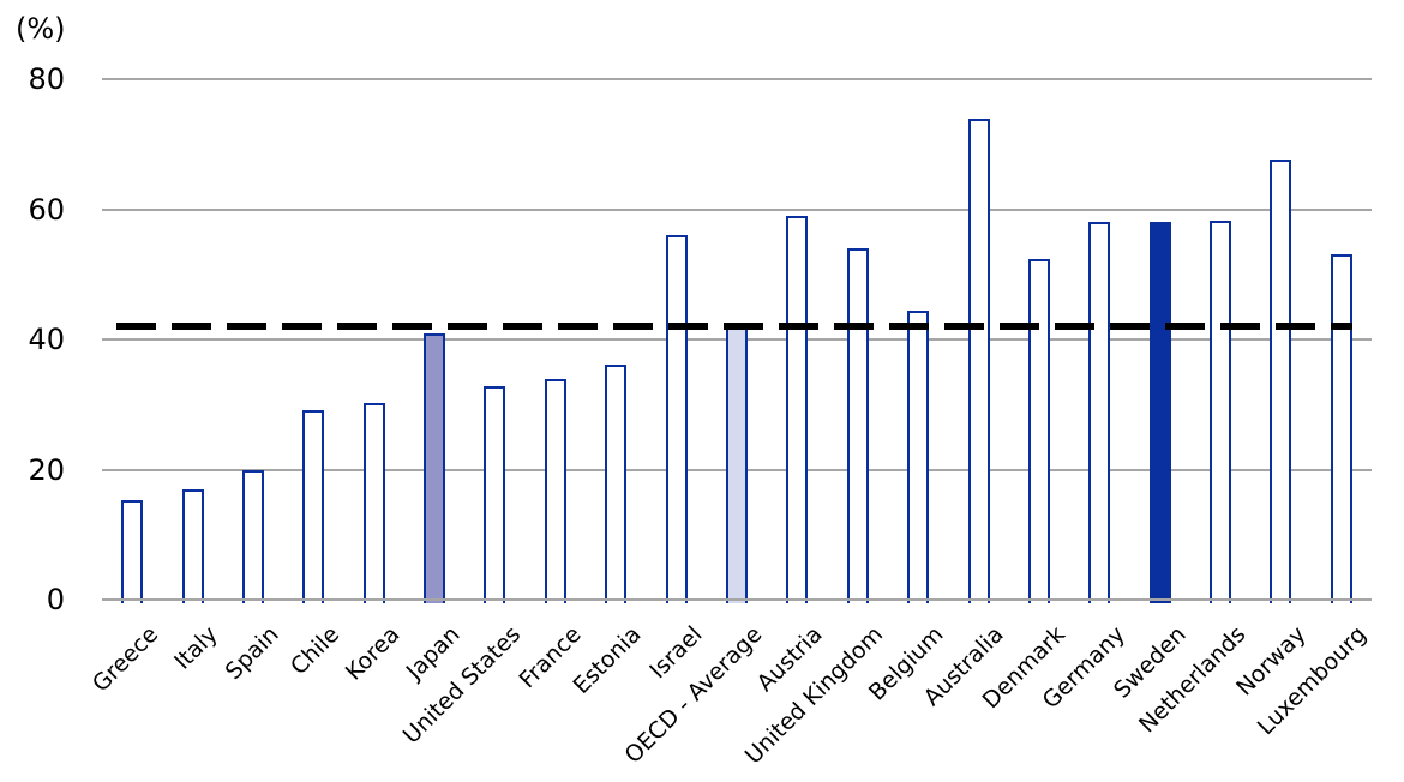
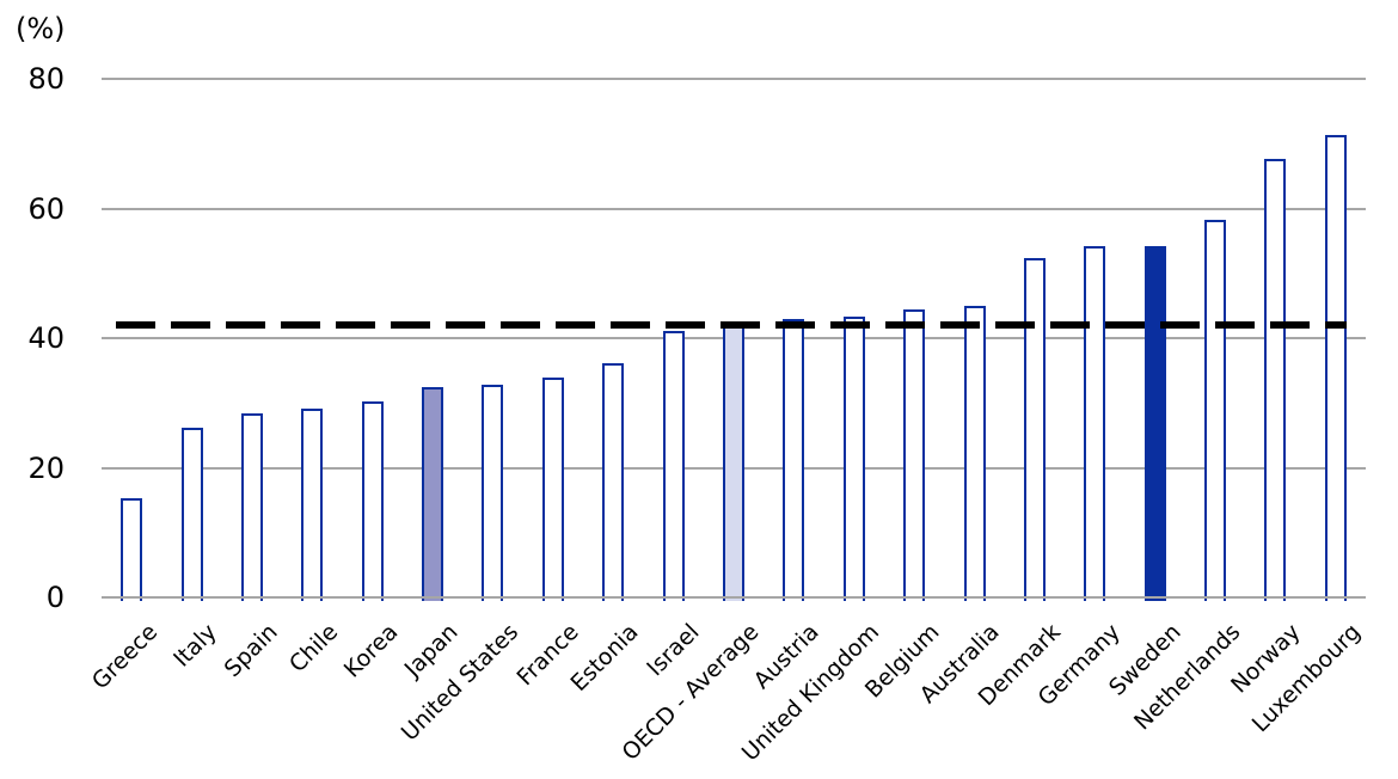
Italy: 17 -> 26
Spain: 20 -> 28
Japan: 41 -> 32
Israel: 56 -> 41
Austria: 59 -> 43
United Kingdom: 54 -> 43
Australia: 74 -> 45
Germany: 58 -> 54
Sweden: 58 -> 54
Luxembourg: 53 -> 71
